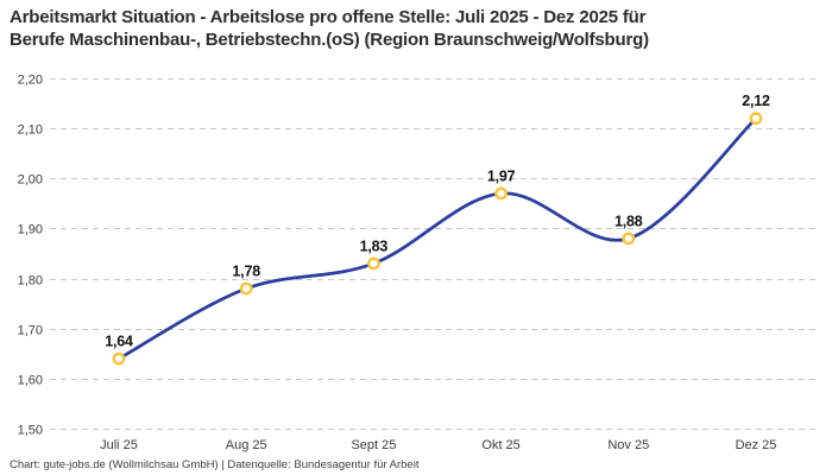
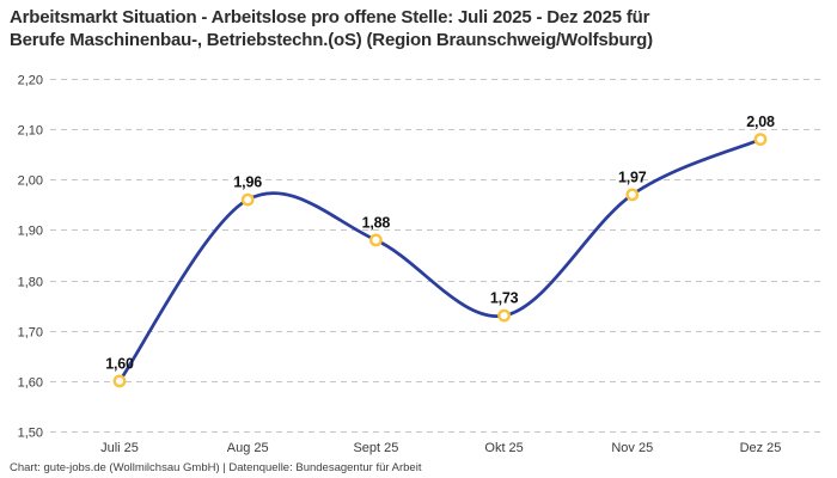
Juli 25: 1,64 -> 1,60
Aug 25: 1,78 -> 1,96
Sept 25: 1,83 -> 1,88
Okt 25: 1,97 -> 1,73
Nov 25: 1,88 -> 1,97
Dez 25: 2,12 -> 2,08
